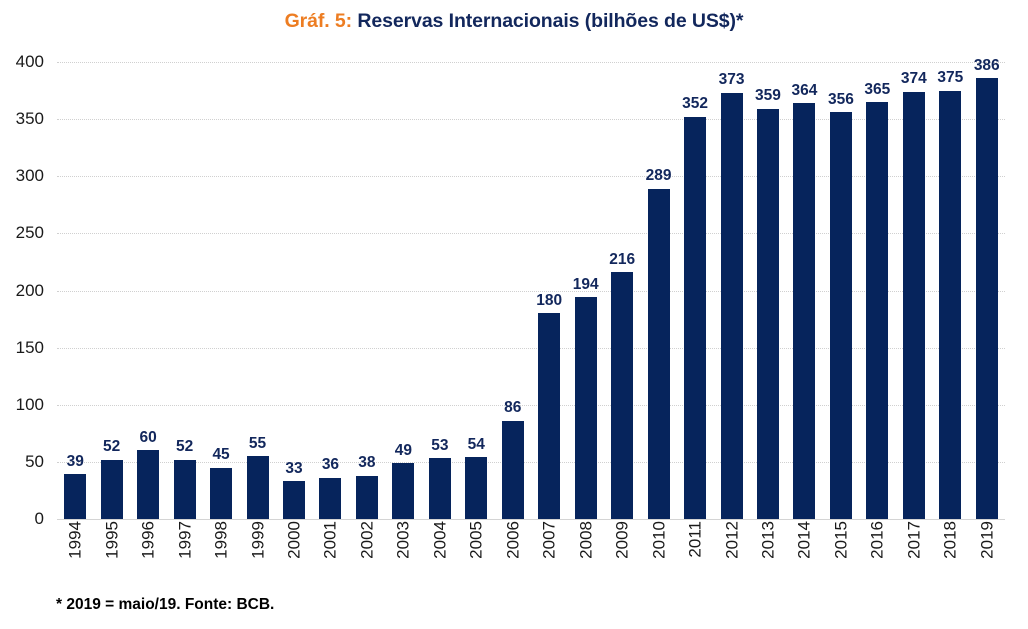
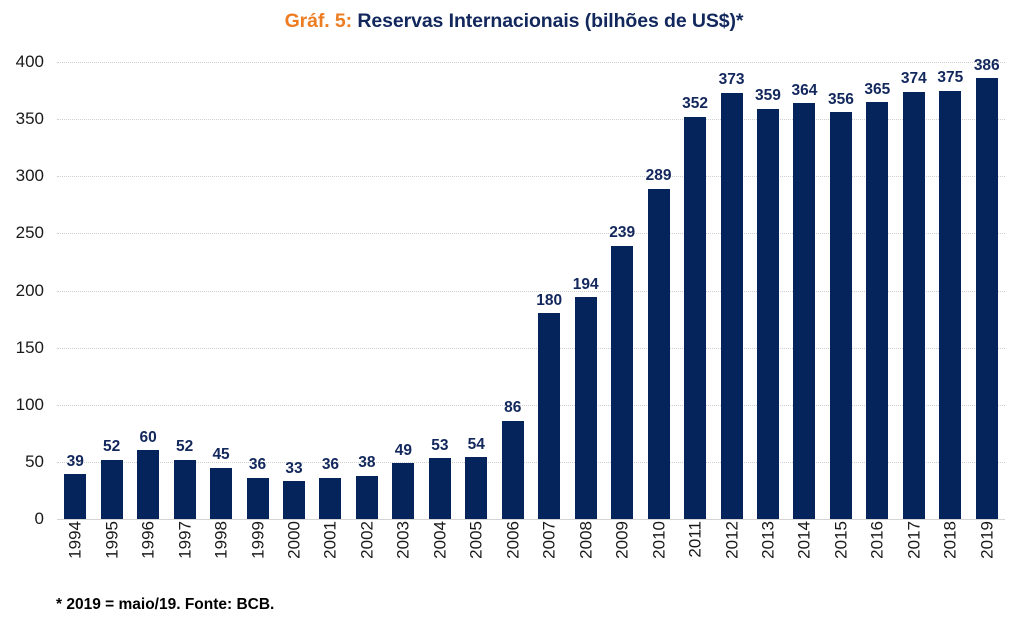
1999: 55 -> 36
2009: 216 -> 239
